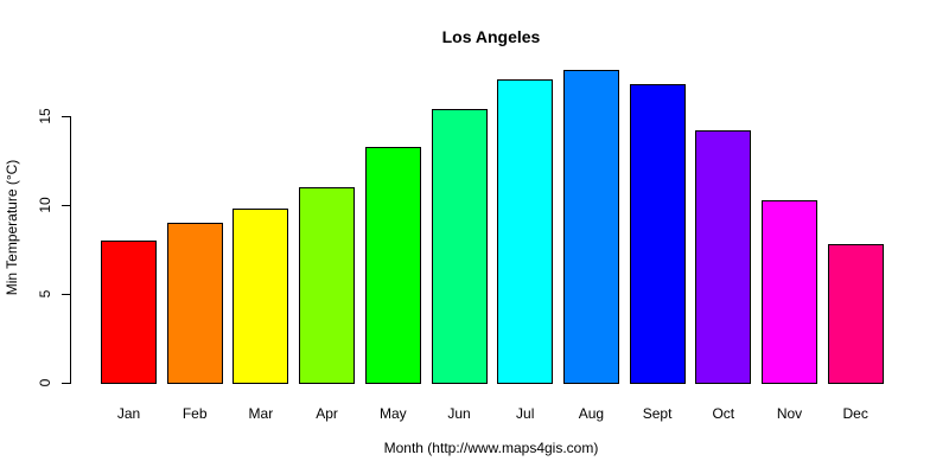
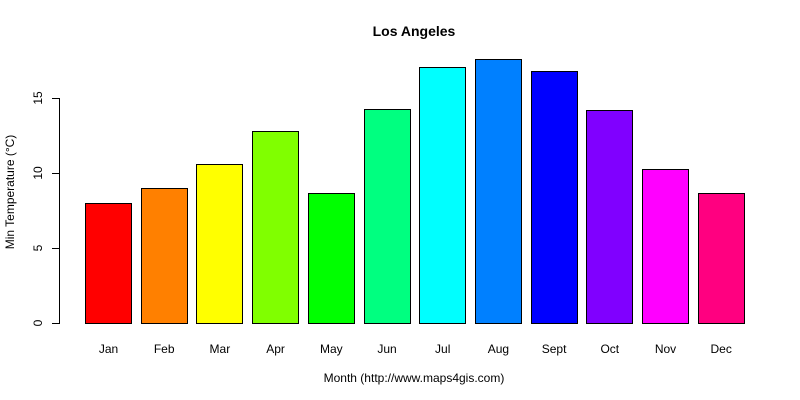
Mar: 9.8 -> 10.6
Apr: 11.0 -> 12.8
May: 13.3 -> 8.7
Jun: 15.4 -> 14.3
Dec: 7.8 -> 8.7
